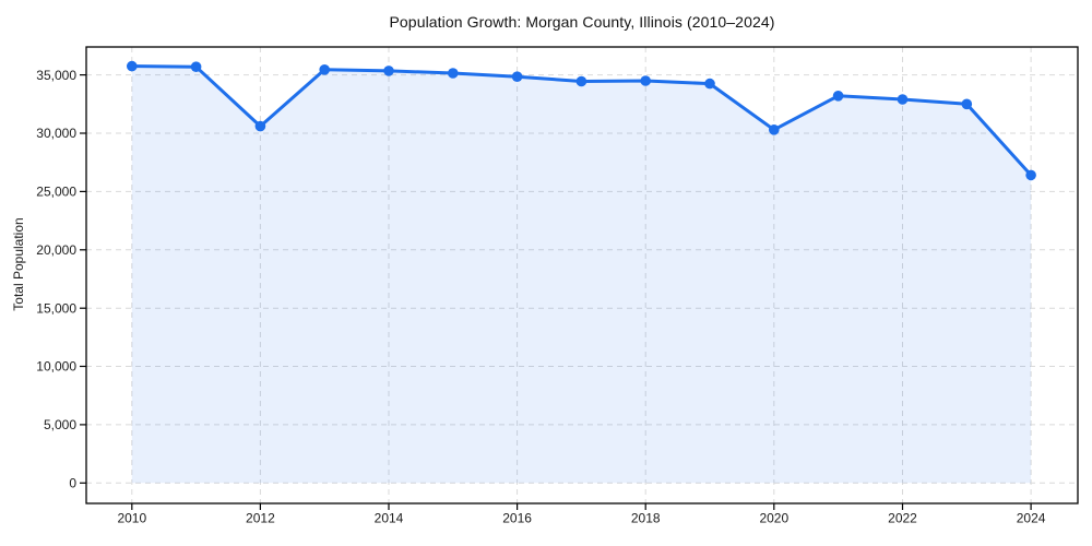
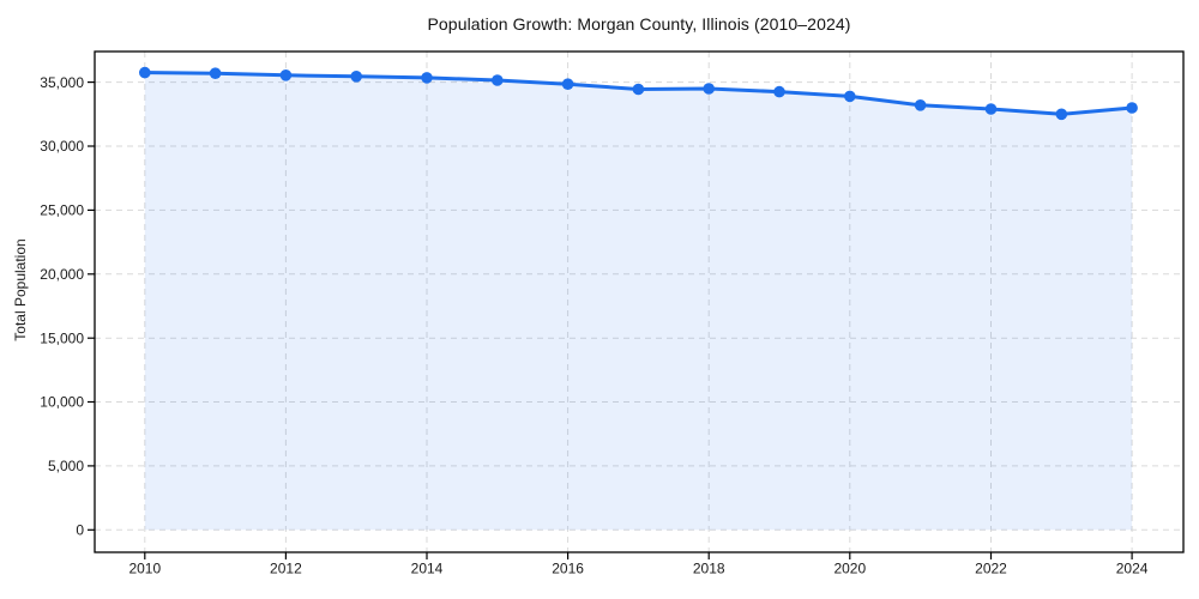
2012: 30600 -> 35600
2020: 30300 -> 33900
2024: 26400 -> 33000
